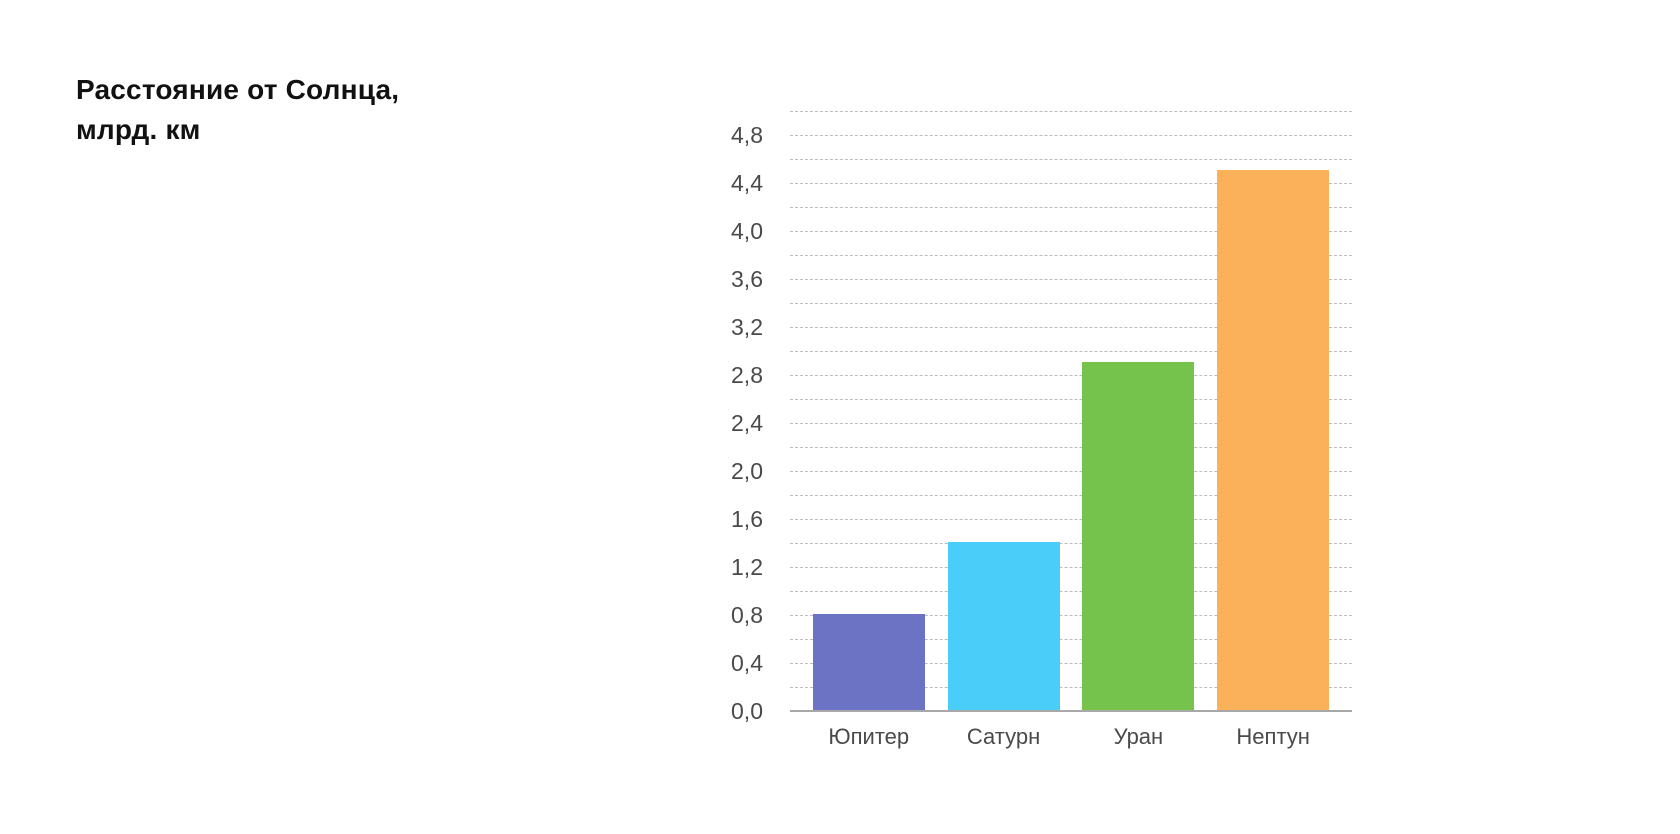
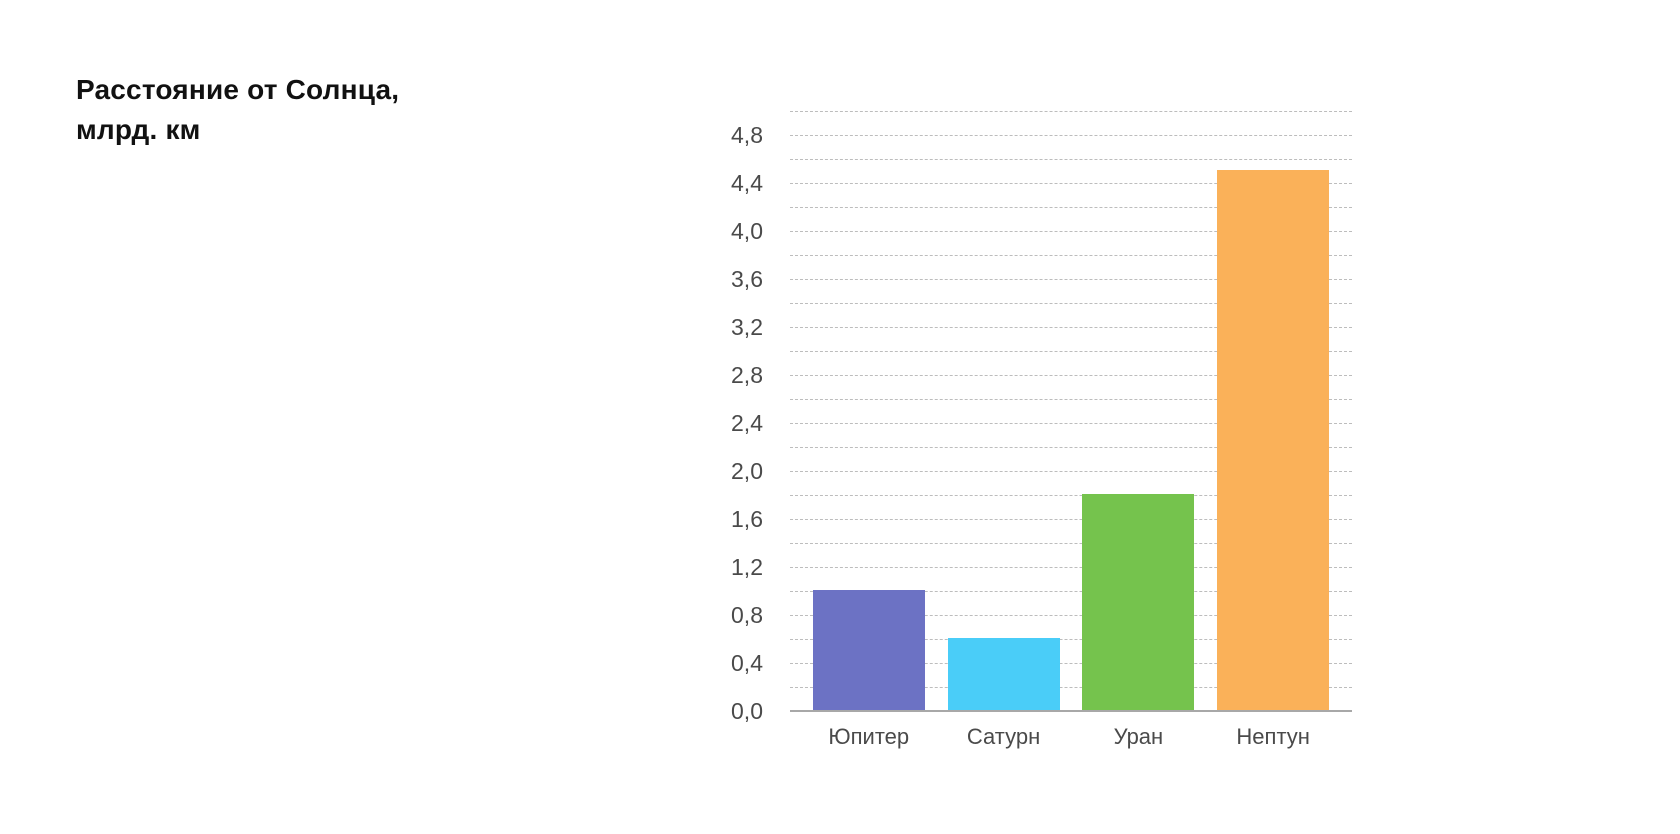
Юпитер: 0,8 -> 1,0
Сатурн: 1,4 -> 0,6
Уран: 2,9 -> 1,8
